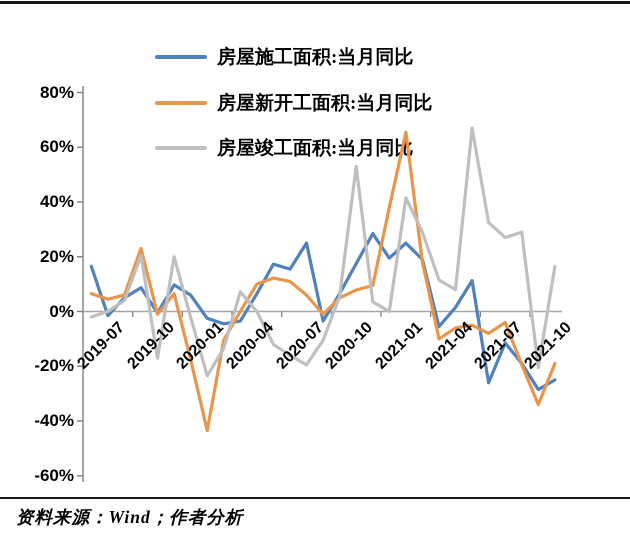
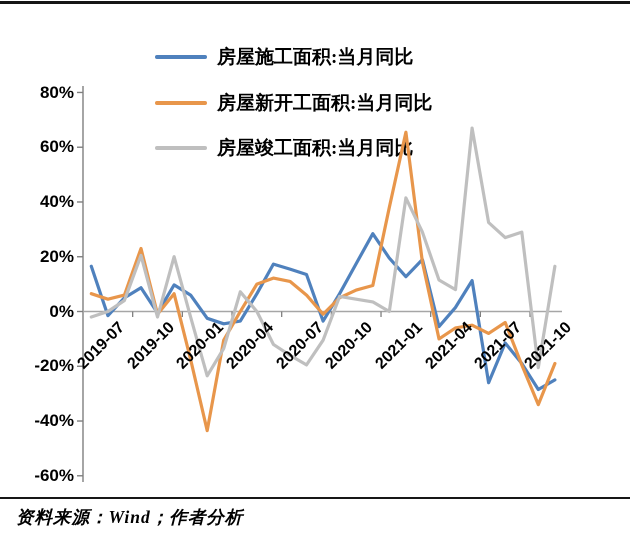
房屋竣工面积:当月同比/2019-10: -17% -> -2%
房屋施工面积:当月同比/2020-07: 25% -> 14%
房屋竣工面积:当月同比/2020-10: 53% -> 4%
房屋施工面积:当月同比/2021-01: 25% -> 13%
